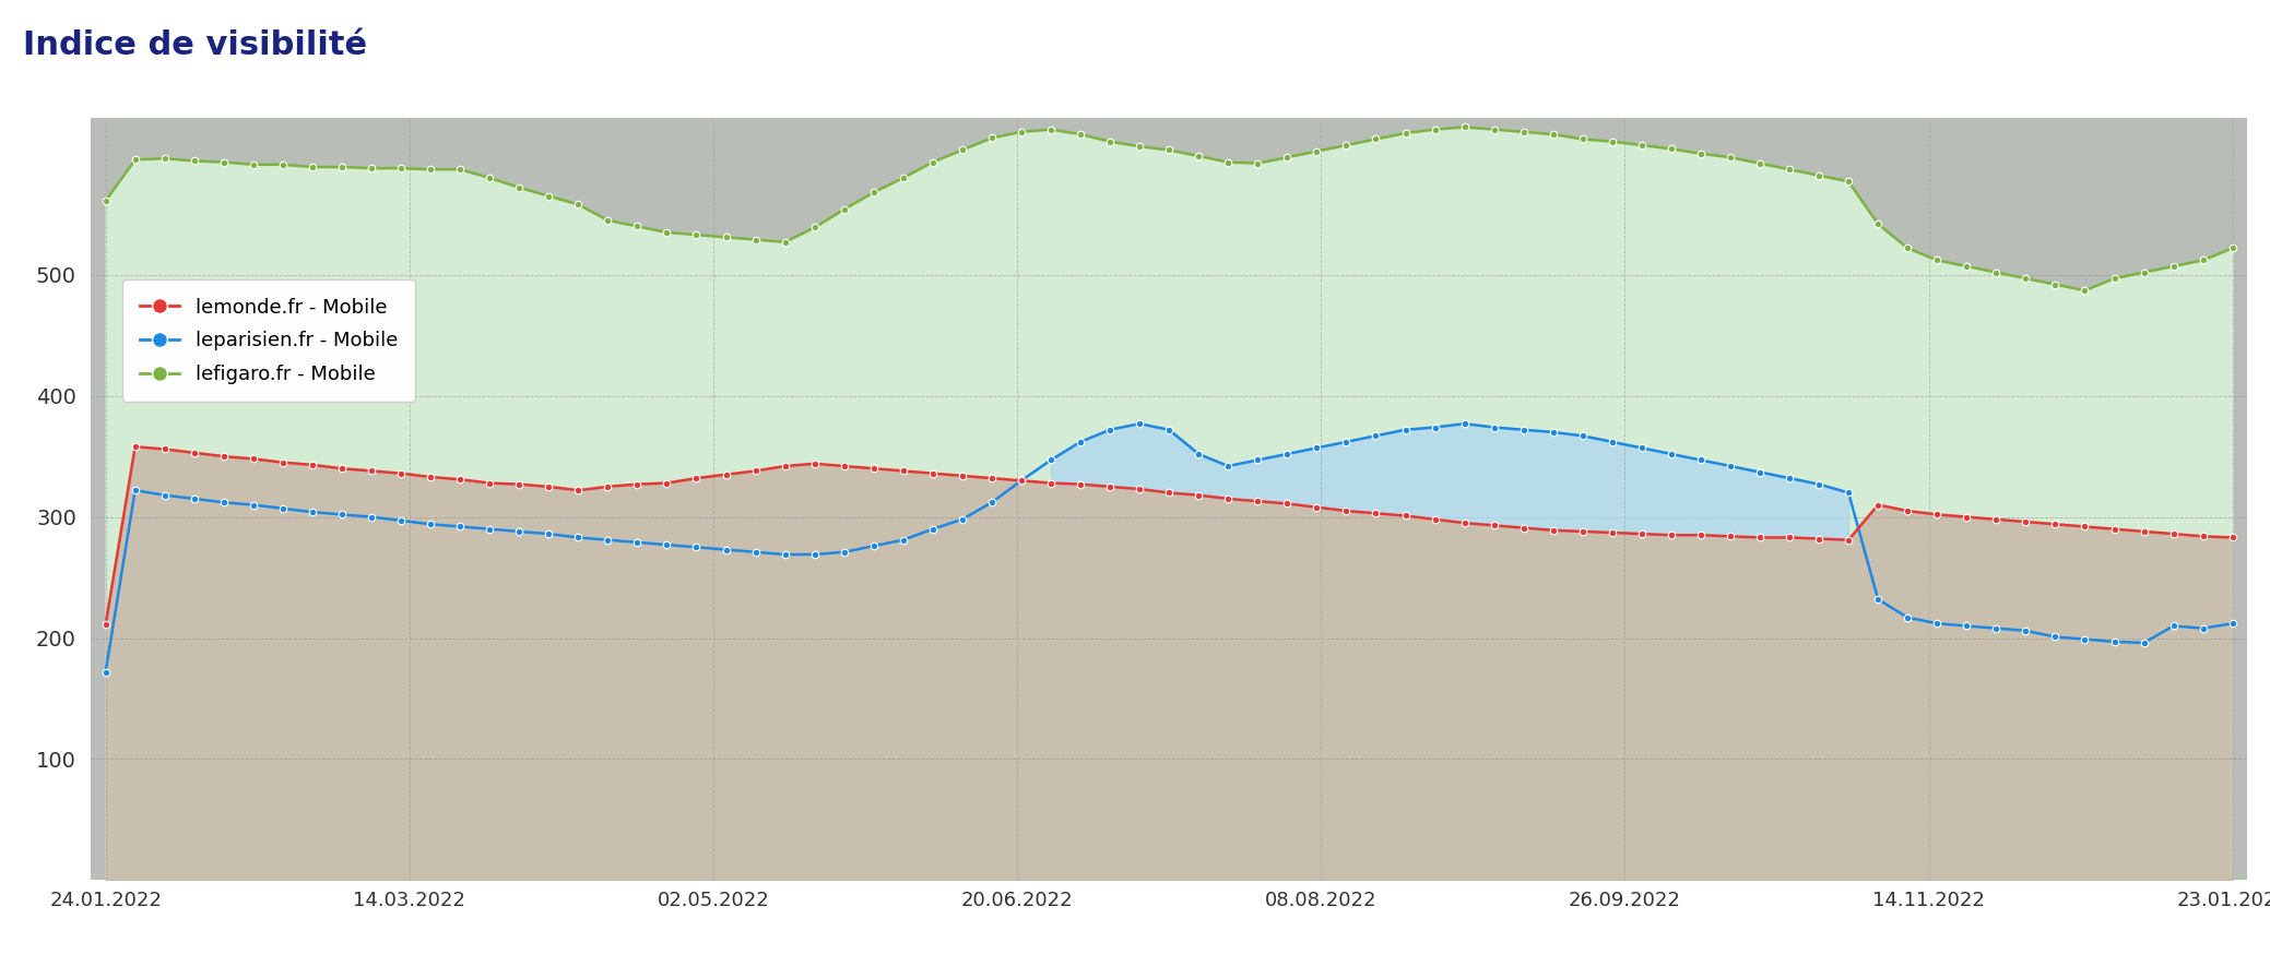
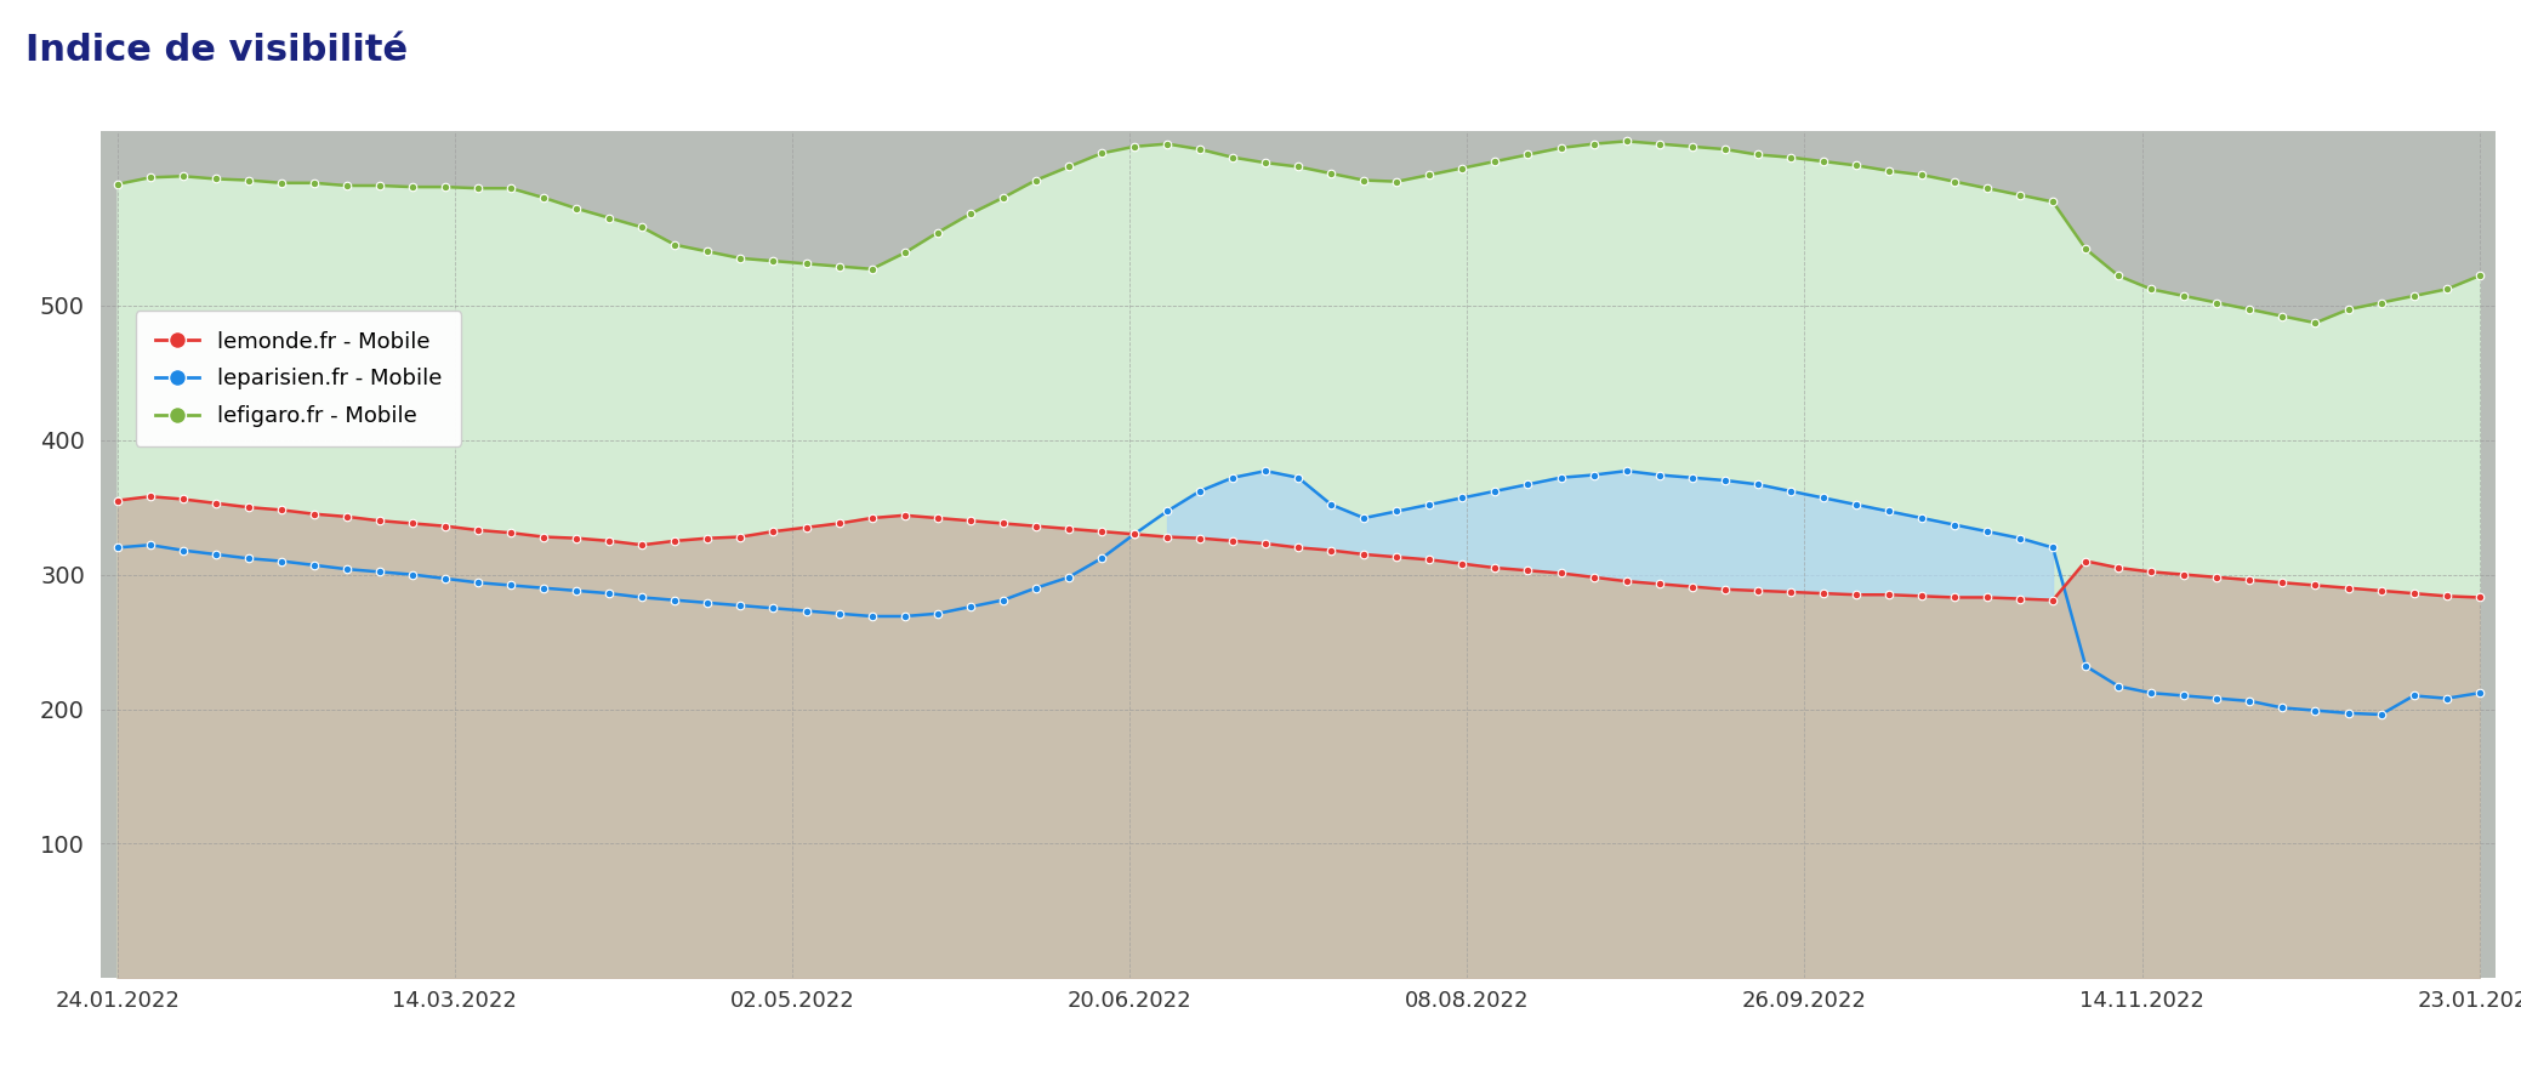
lemonde.fr - Mobile/24.01.2022: 211 -> 355
leparisien.fr - Mobile/24.01.2022: 172 -> 320
lefigaro.fr - Mobile/24.01.2022: 561 -> 590
